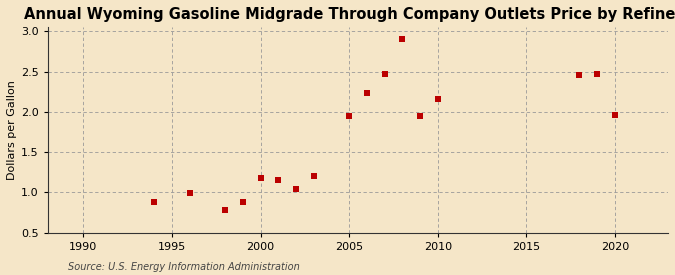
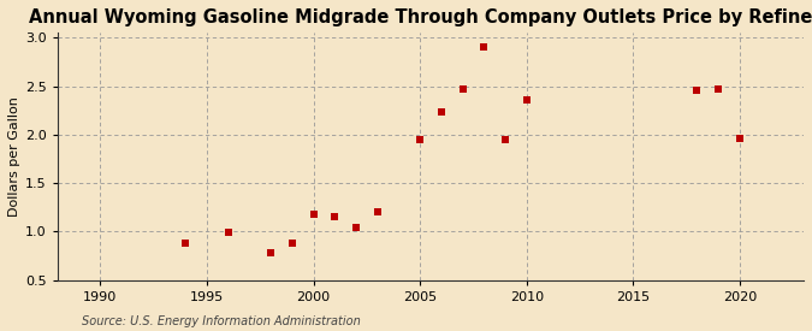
2010: 2.16 -> 2.36
